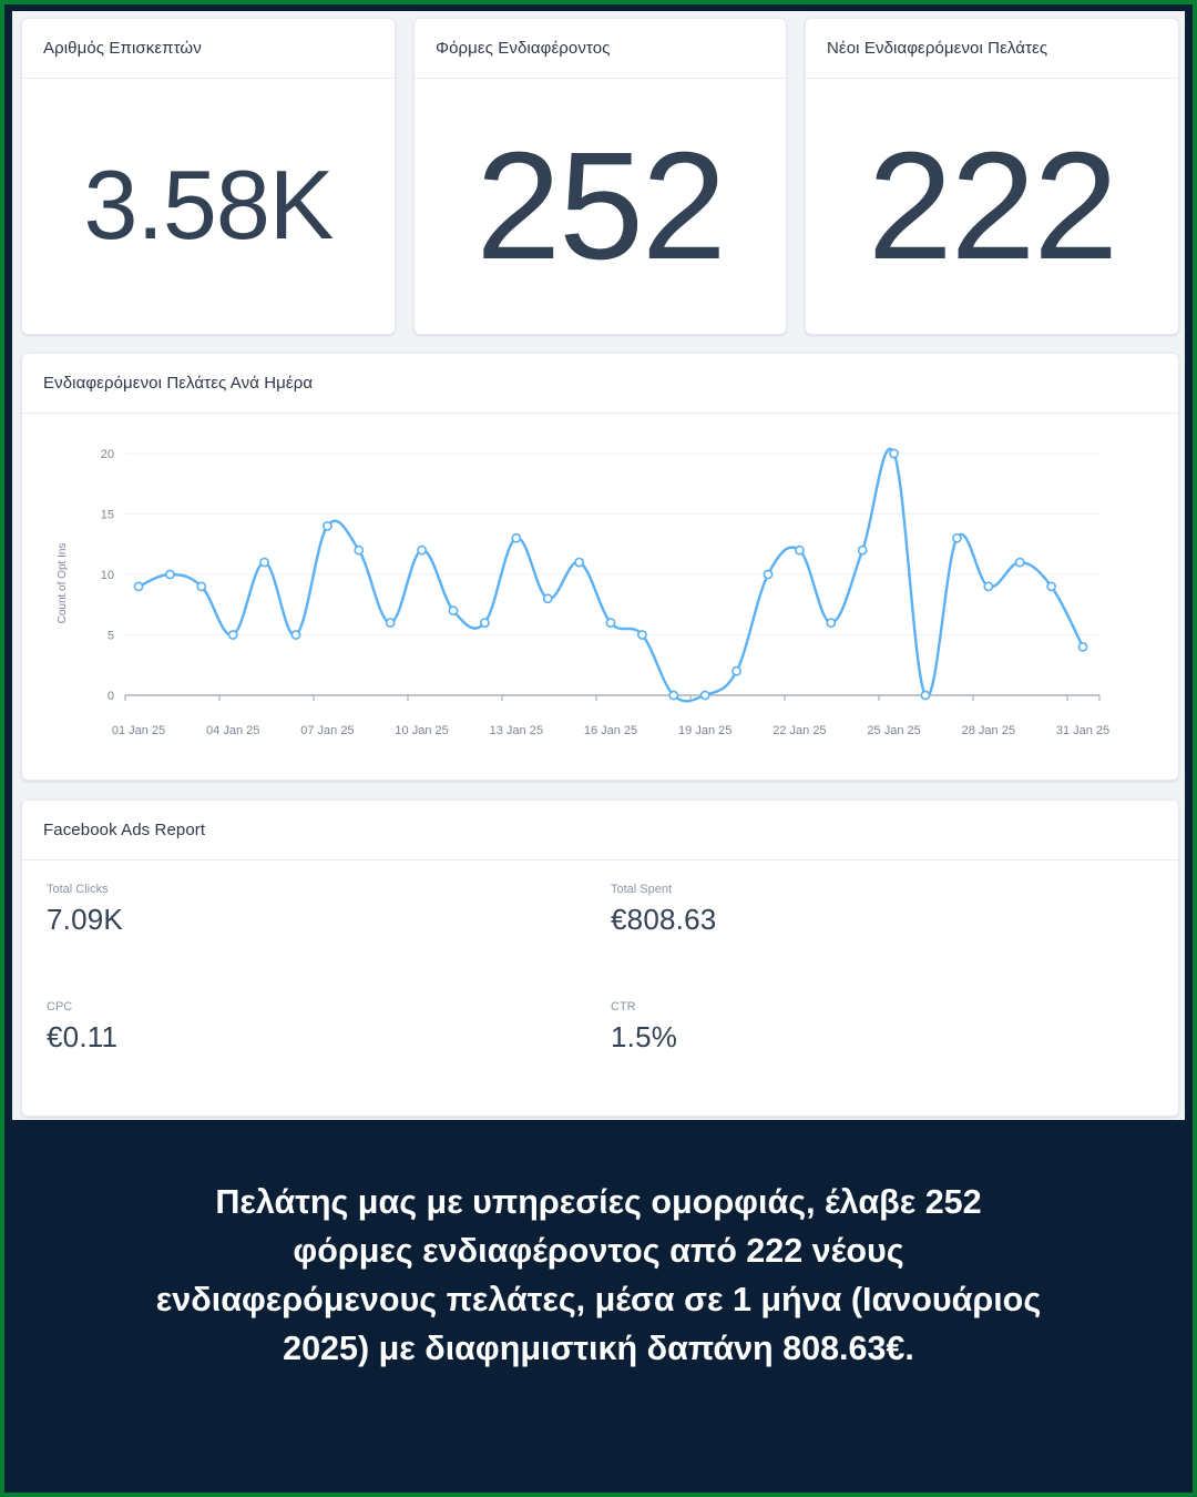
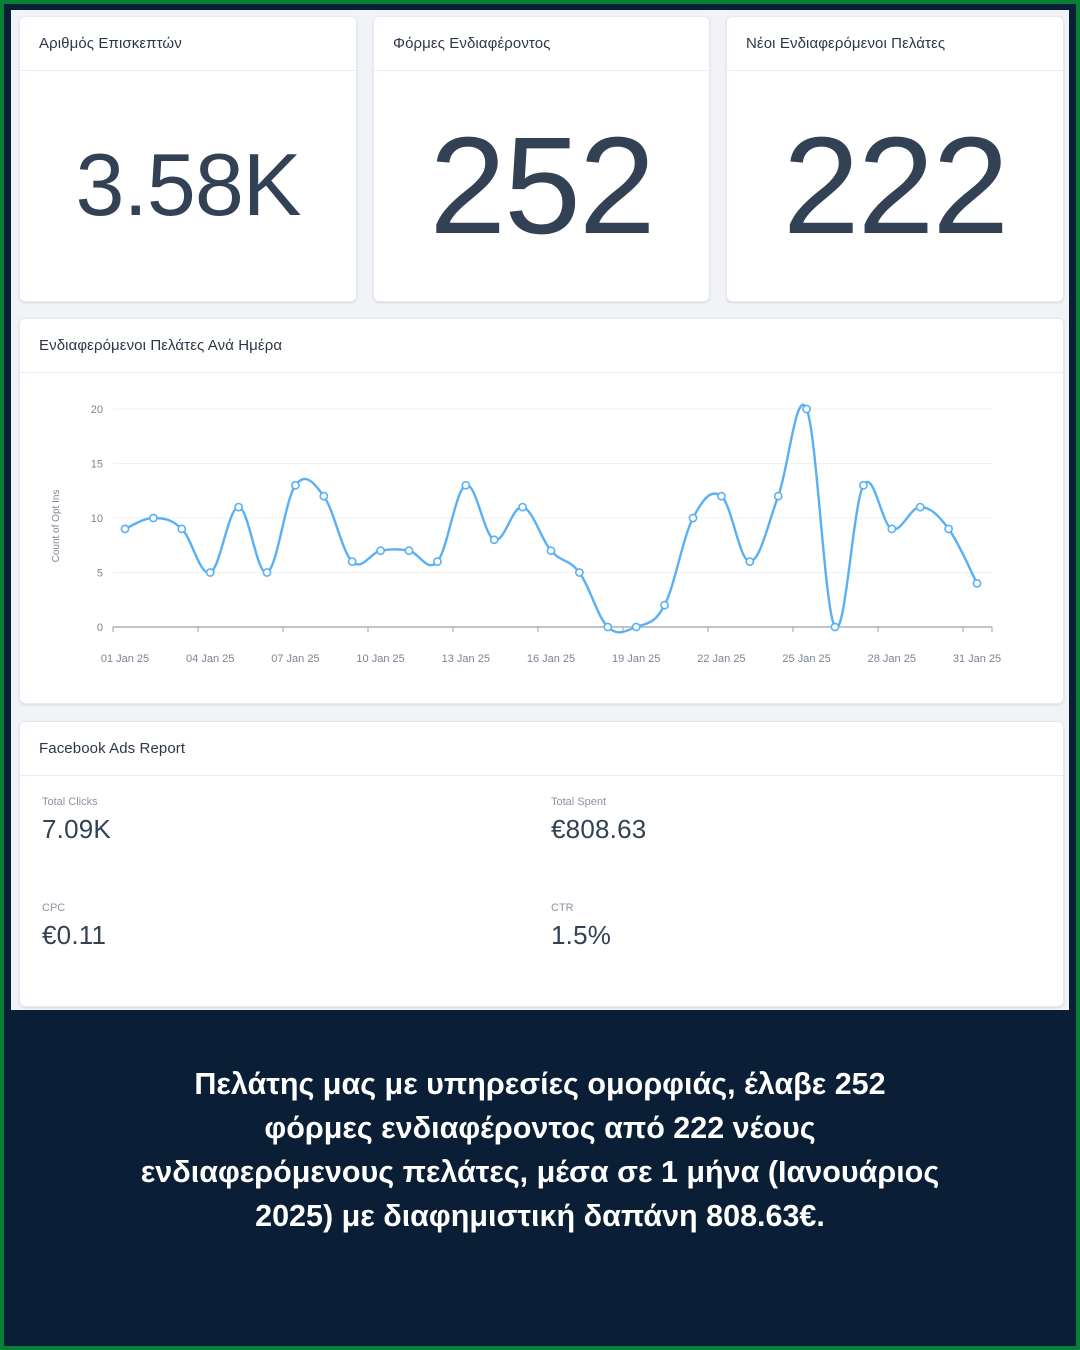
07 Jan 25: 14 -> 13
10 Jan 25: 12 -> 7
16 Jan 25: 6 -> 7
